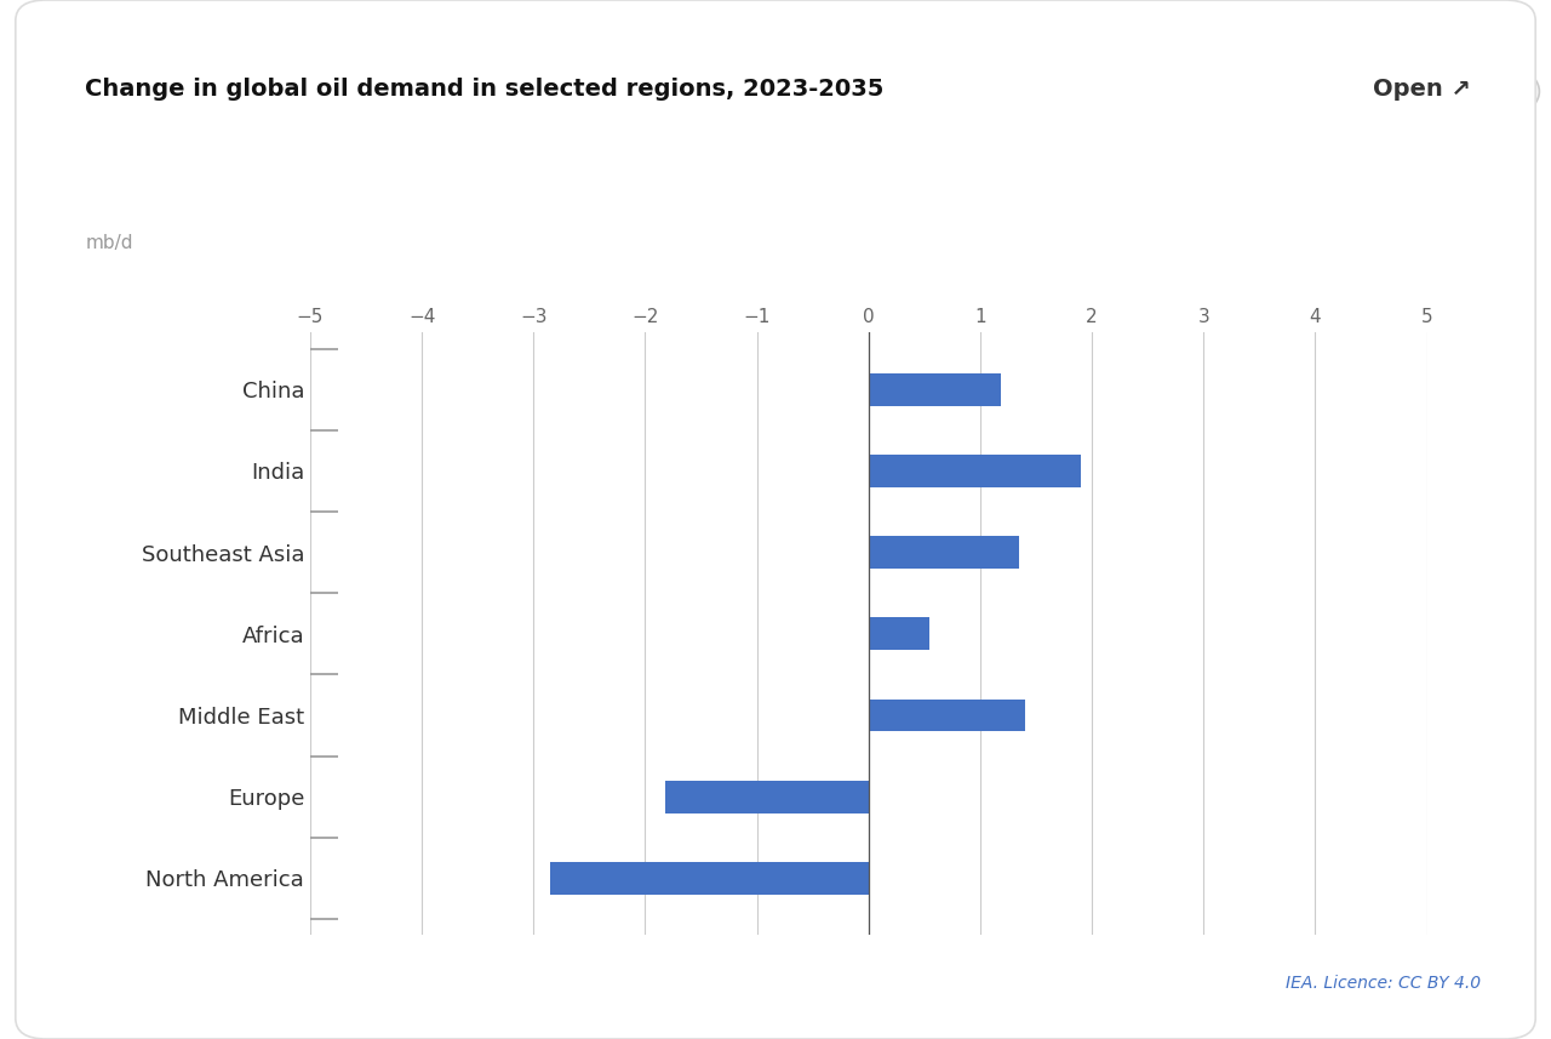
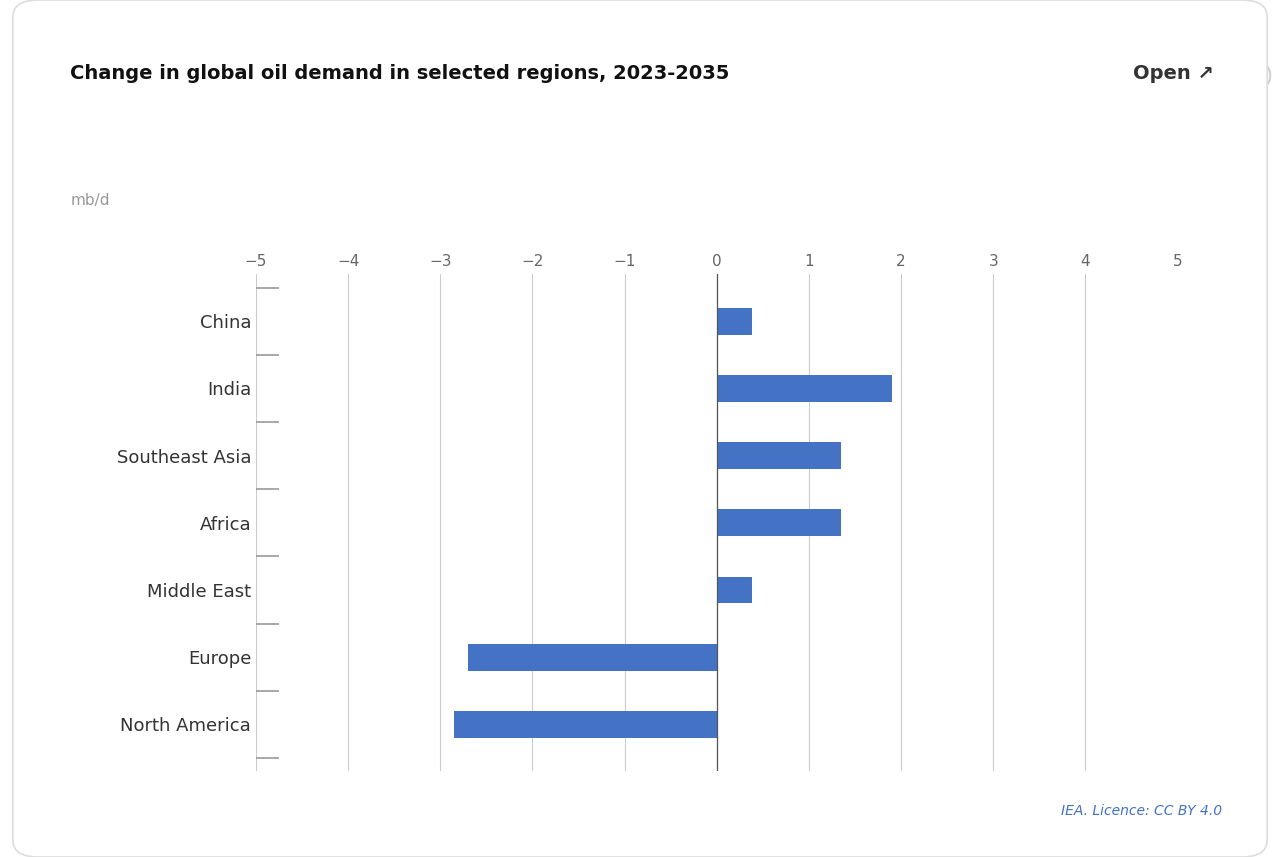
China: 1.18 -> 0.38
Africa: 0.54 -> 1.35
Middle East: 1.40 -> 0.38
Europe: -1.82 -> -2.70
